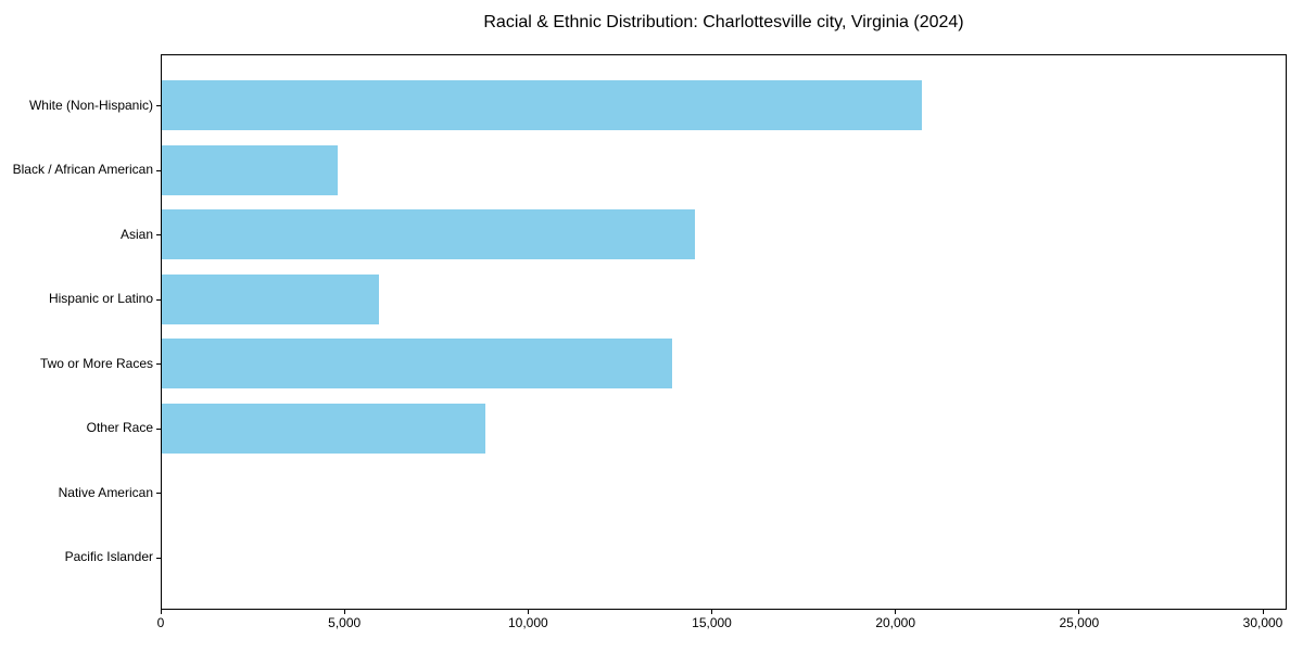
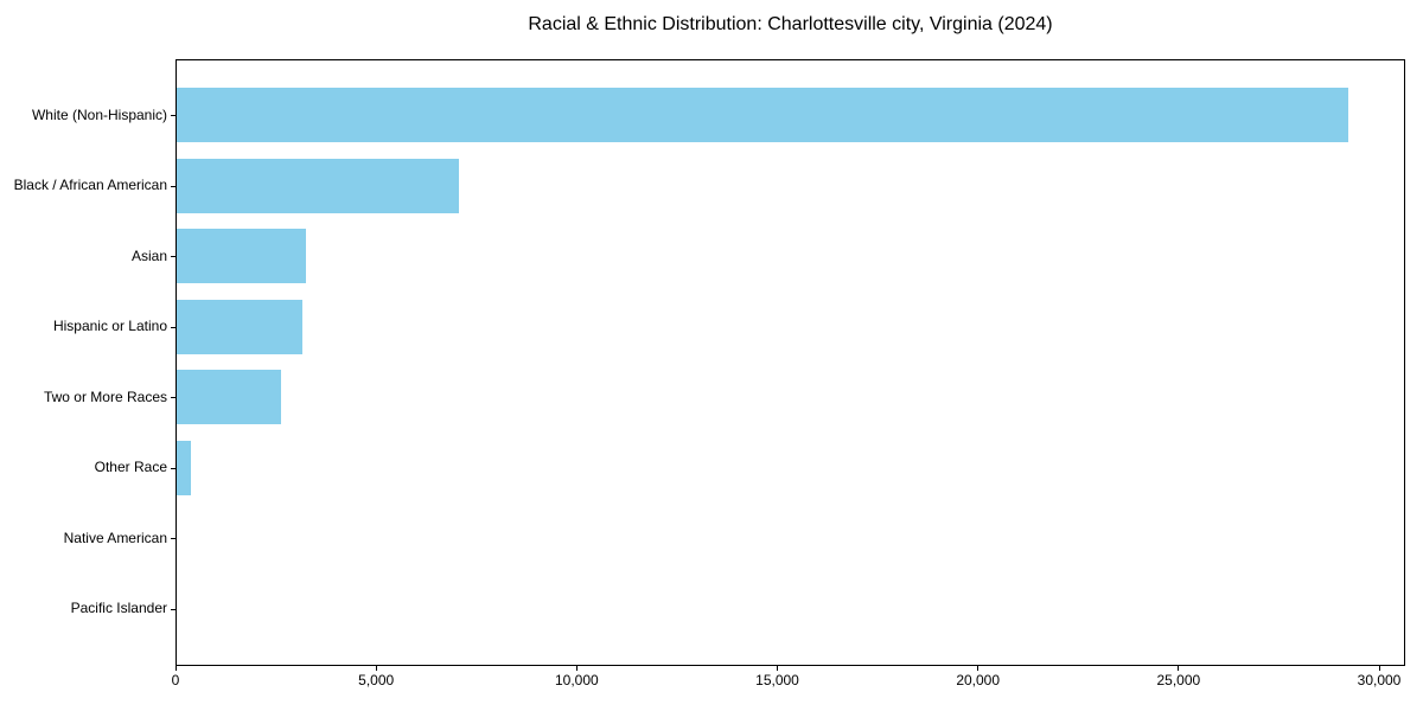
White (Non-Hispanic): 20700 -> 29200
Black / African American: 4800 -> 7000
Asian: 14500 -> 3200
Hispanic or Latino: 5900 -> 3100
Two or More Races: 13900 -> 2600
Other Race: 8800 -> 400
